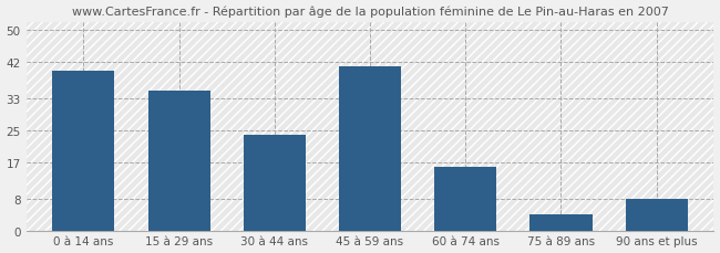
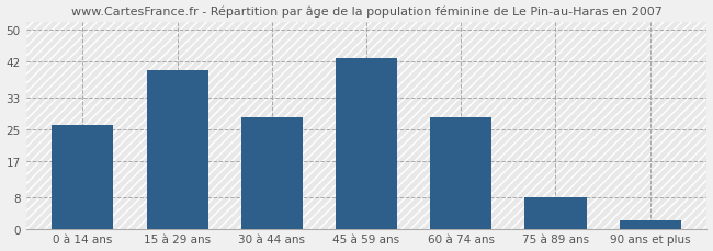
0 à 14 ans: 40 -> 26
15 à 29 ans: 35 -> 40
30 à 44 ans: 24 -> 28
45 à 59 ans: 41 -> 43
60 à 74 ans: 16 -> 28
75 à 89 ans: 4 -> 8
90 ans et plus: 8 -> 2
